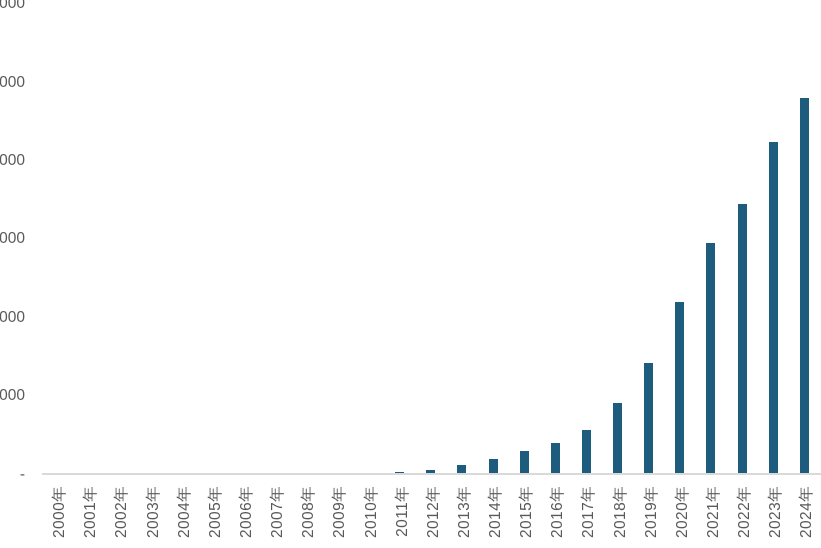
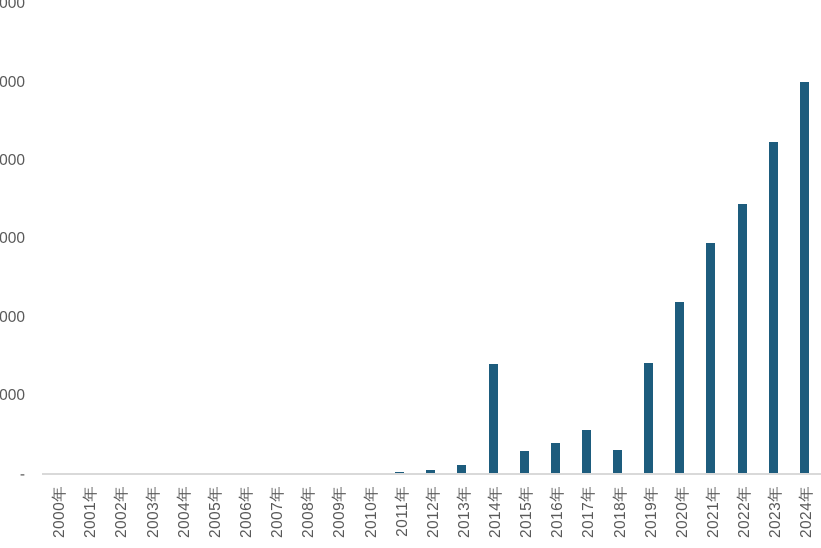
2014年: 200 -> 1400
2018年: 900 -> 300
2024年: 4800 -> 5000
